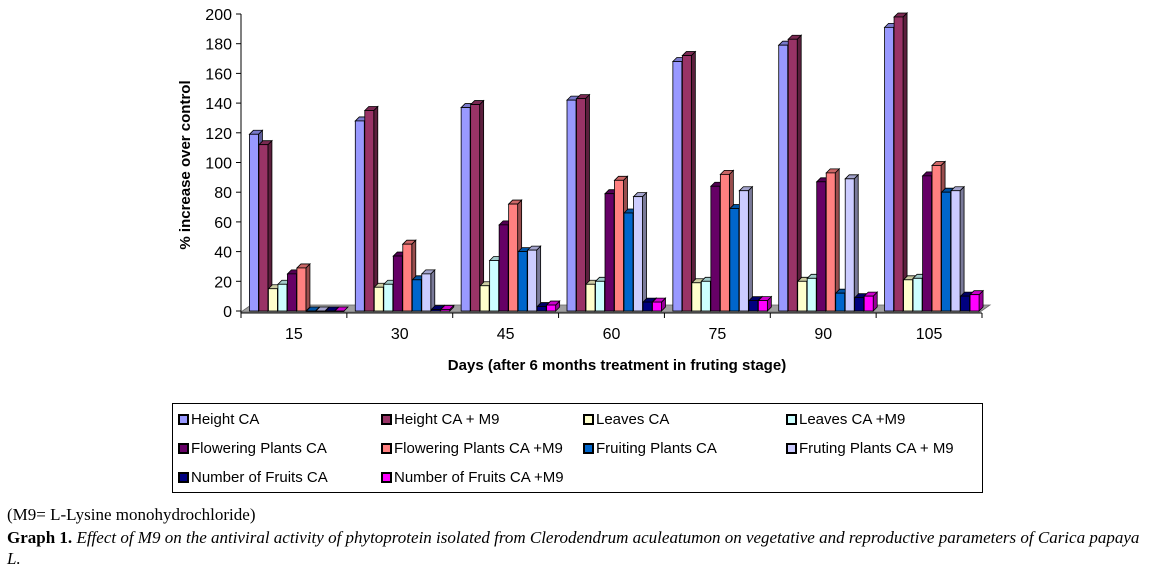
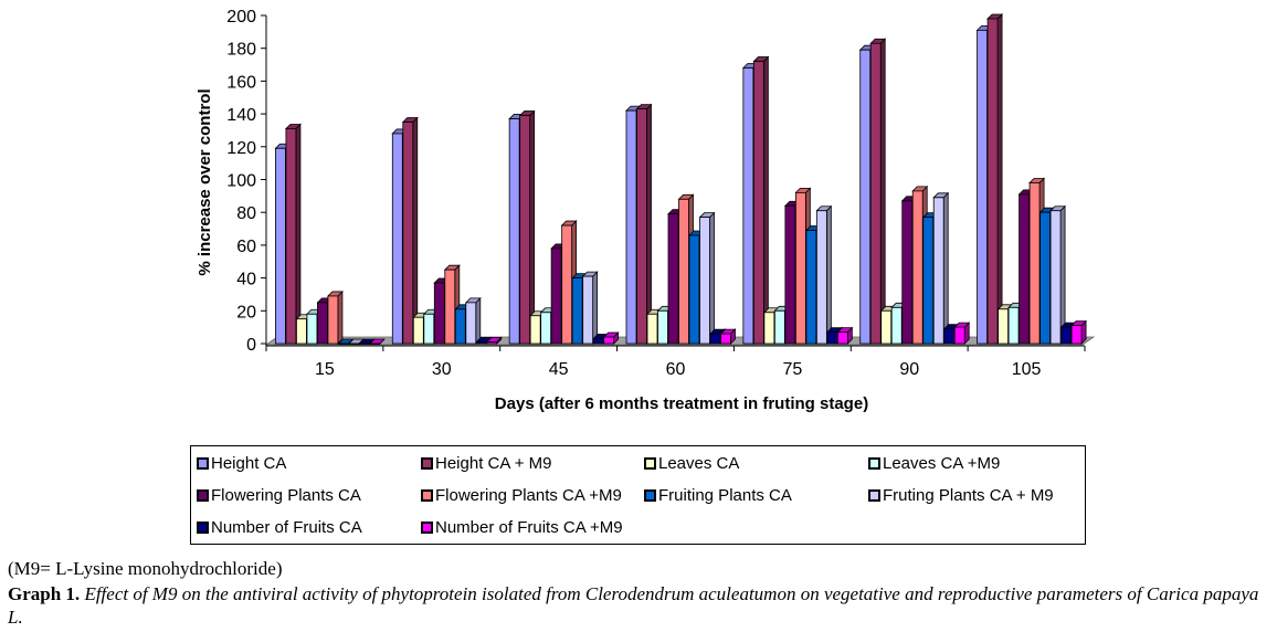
Height CA + M9/15: 112 -> 131
Leaves CA +M9/45: 34 -> 19
Fruiting Plants CA/90: 12 -> 77
